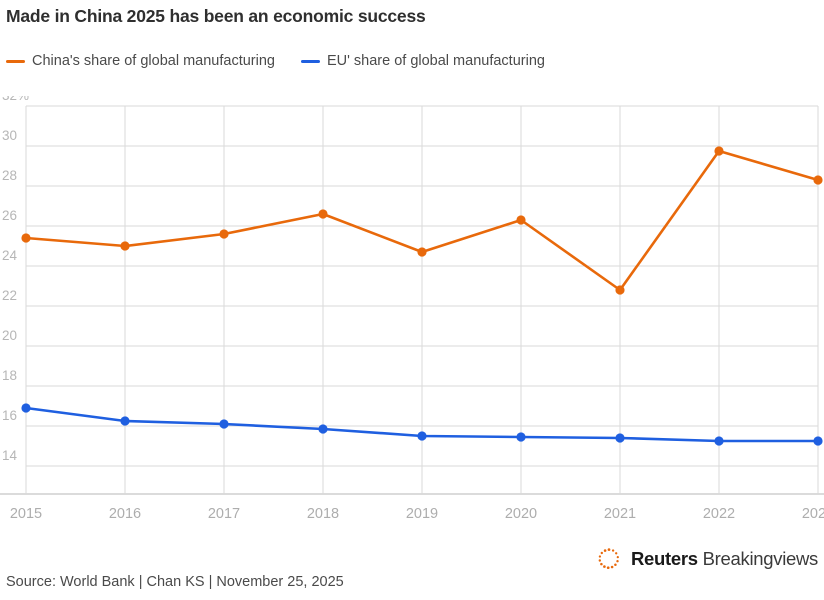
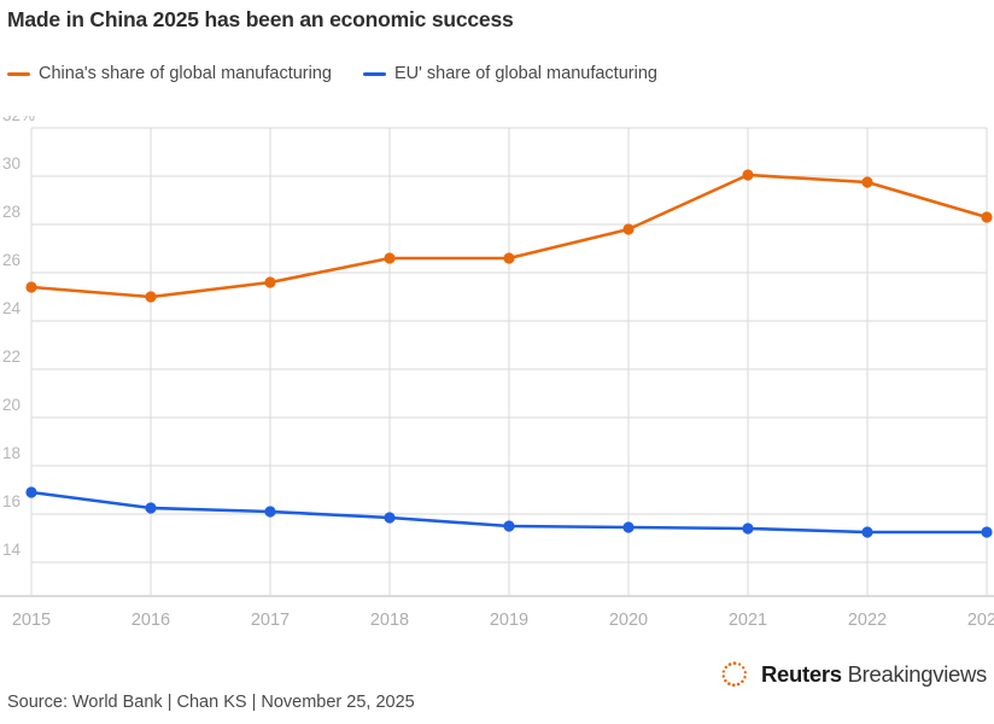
China's share of global manufacturing/2019: 24.7% -> 26.6%
China's share of global manufacturing/2020: 26.3% -> 27.8%
China's share of global manufacturing/2021: 22.8% -> 30.1%
